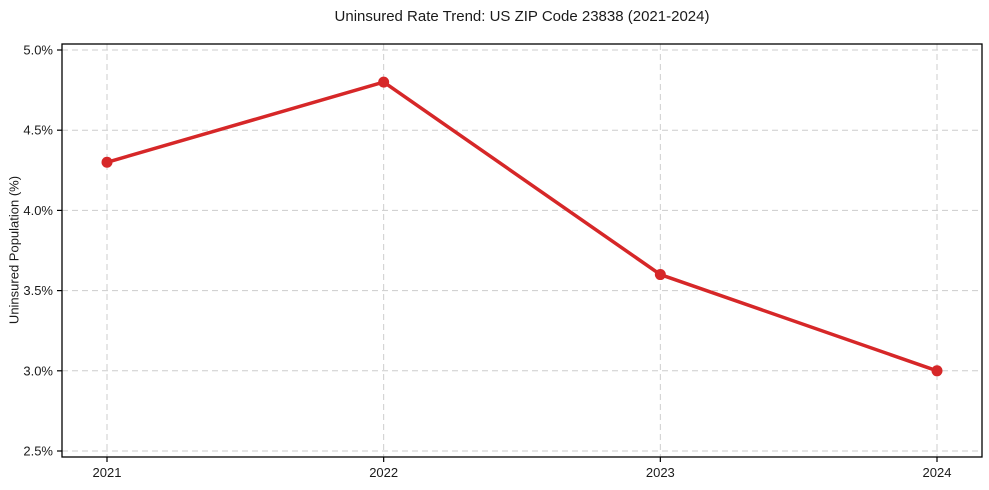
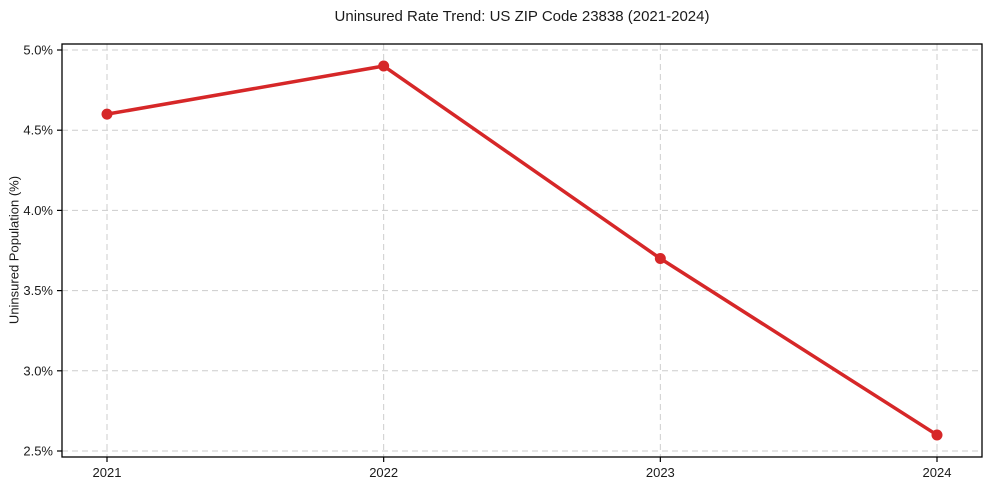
2021: 4.3% -> 4.6%
2022: 4.8% -> 4.9%
2023: 3.6% -> 3.7%
2024: 3.0% -> 2.6%
